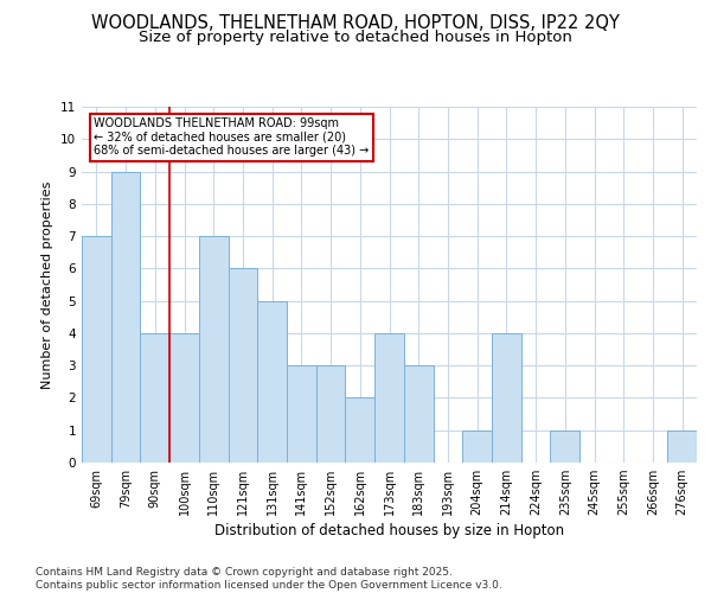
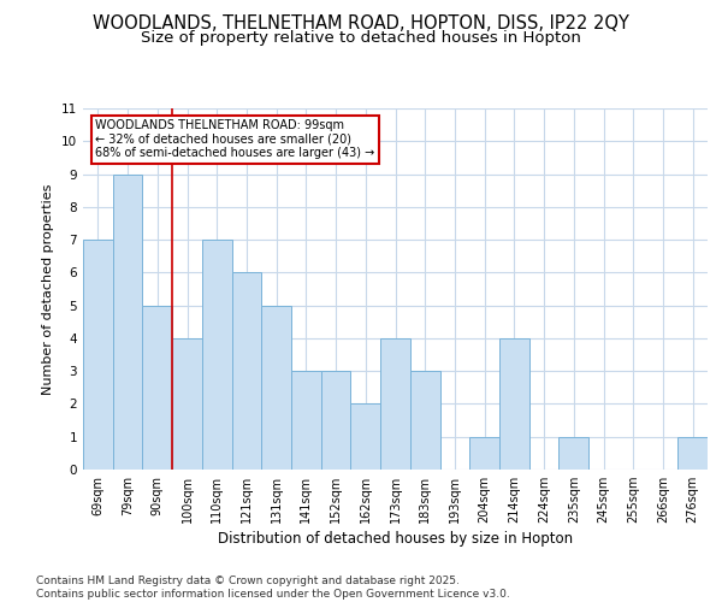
90sqm: 4 -> 5
